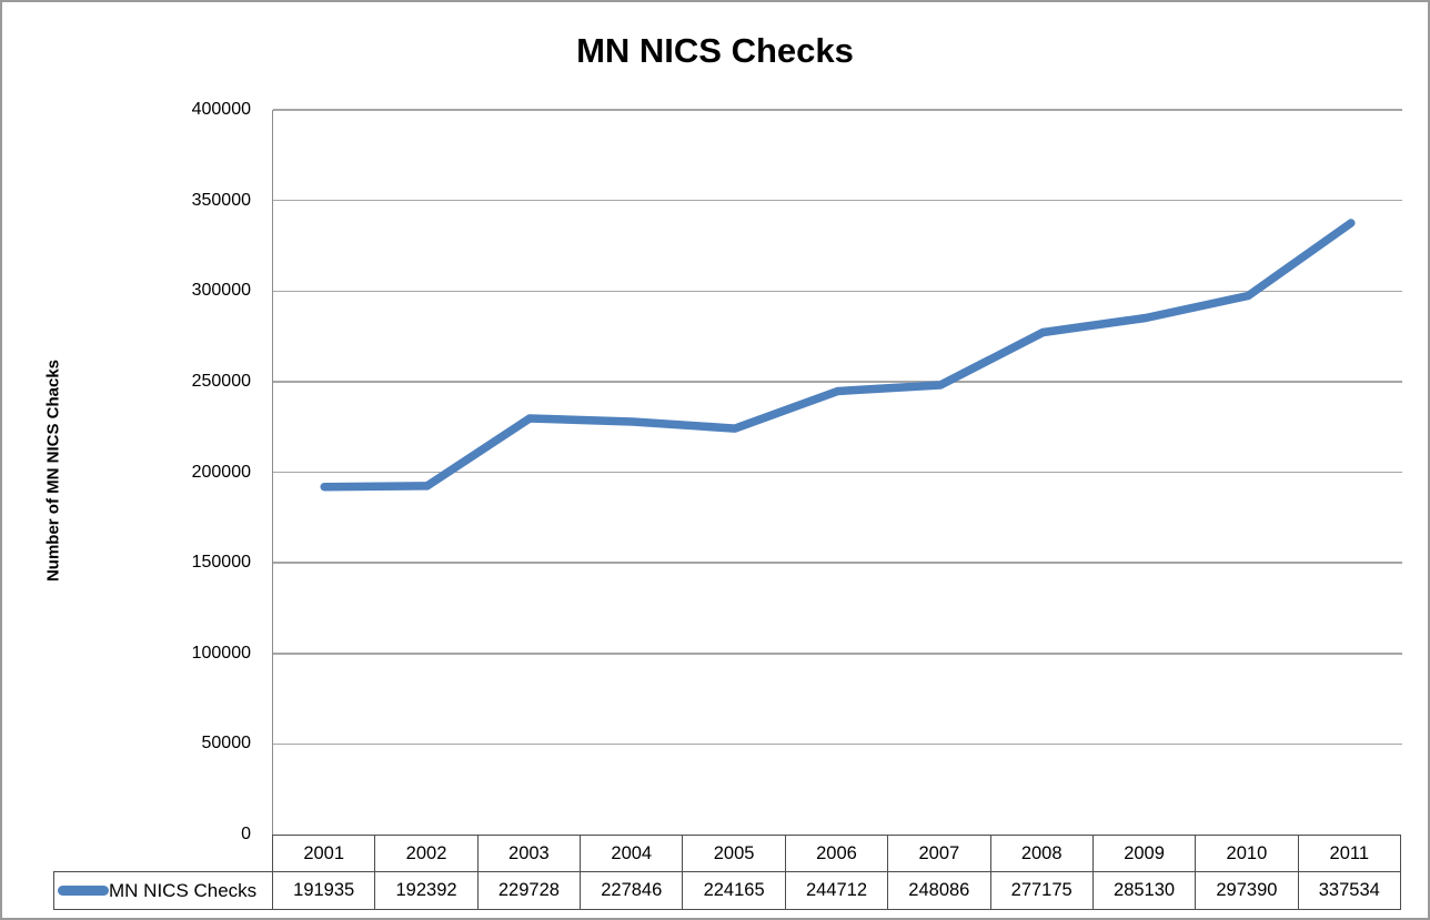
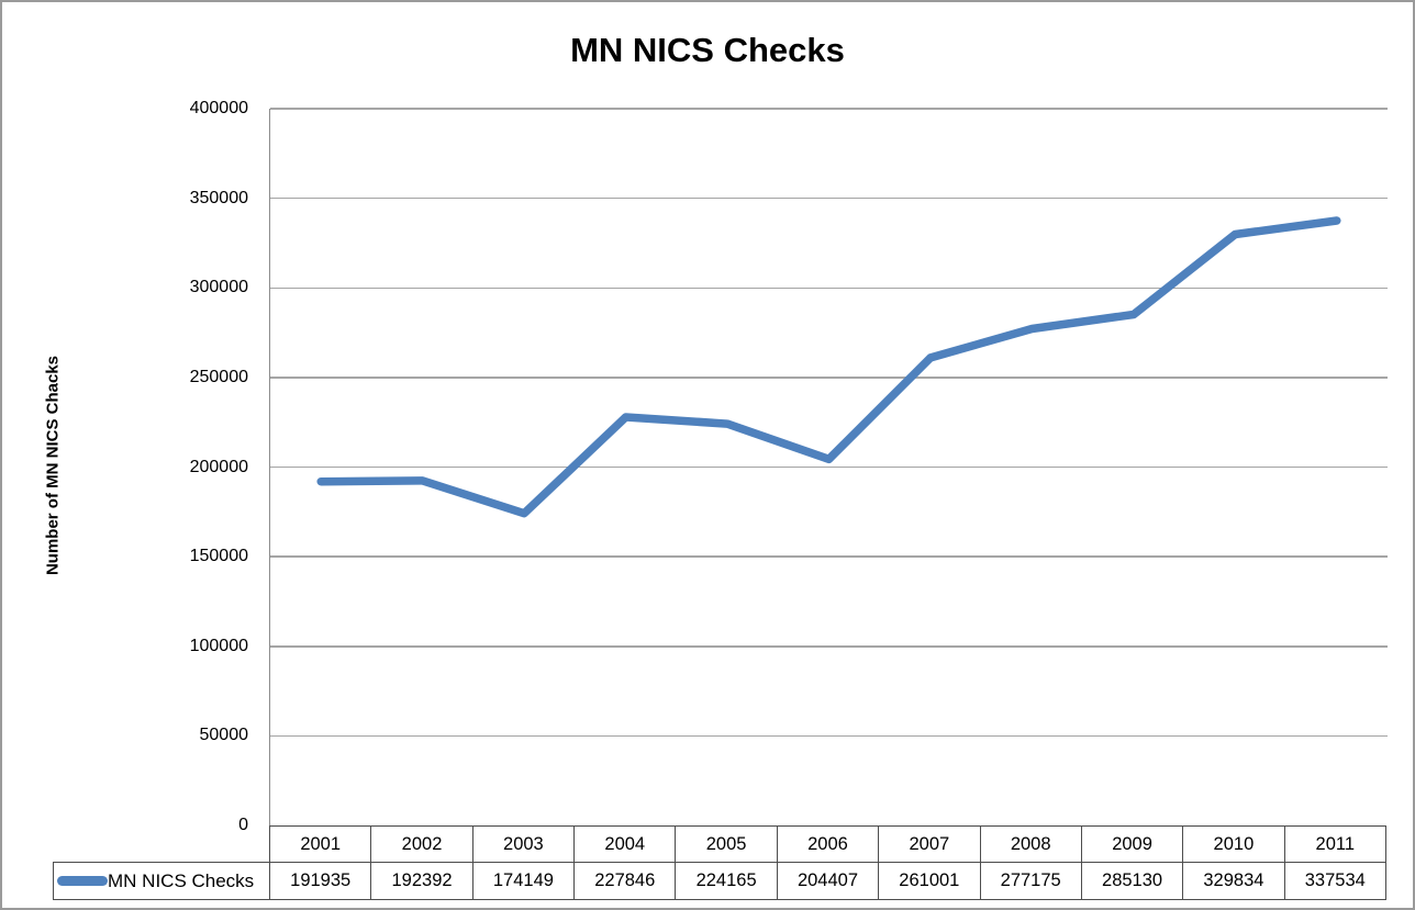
2003: 229728 -> 174149
2006: 244712 -> 204407
2007: 248086 -> 261001
2010: 297390 -> 329834
